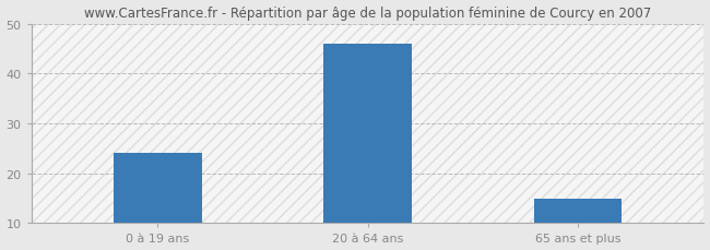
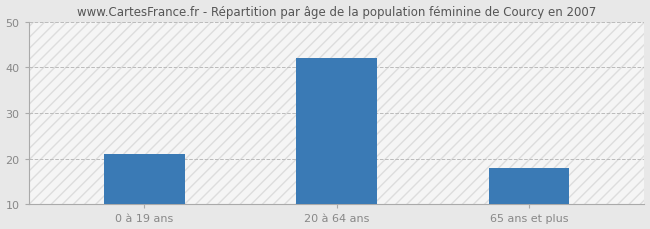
0 à 19 ans: 24 -> 21
20 à 64 ans: 46 -> 42
65 ans et plus: 15 -> 18
